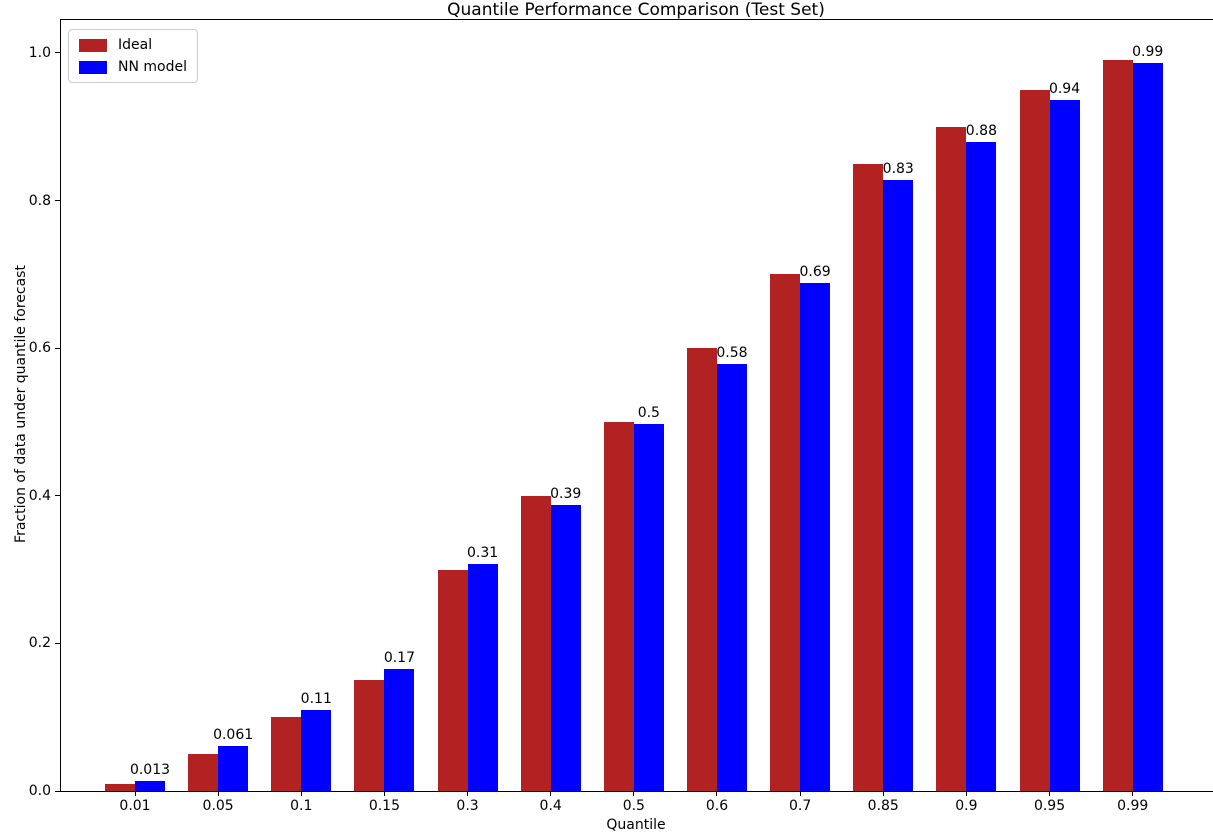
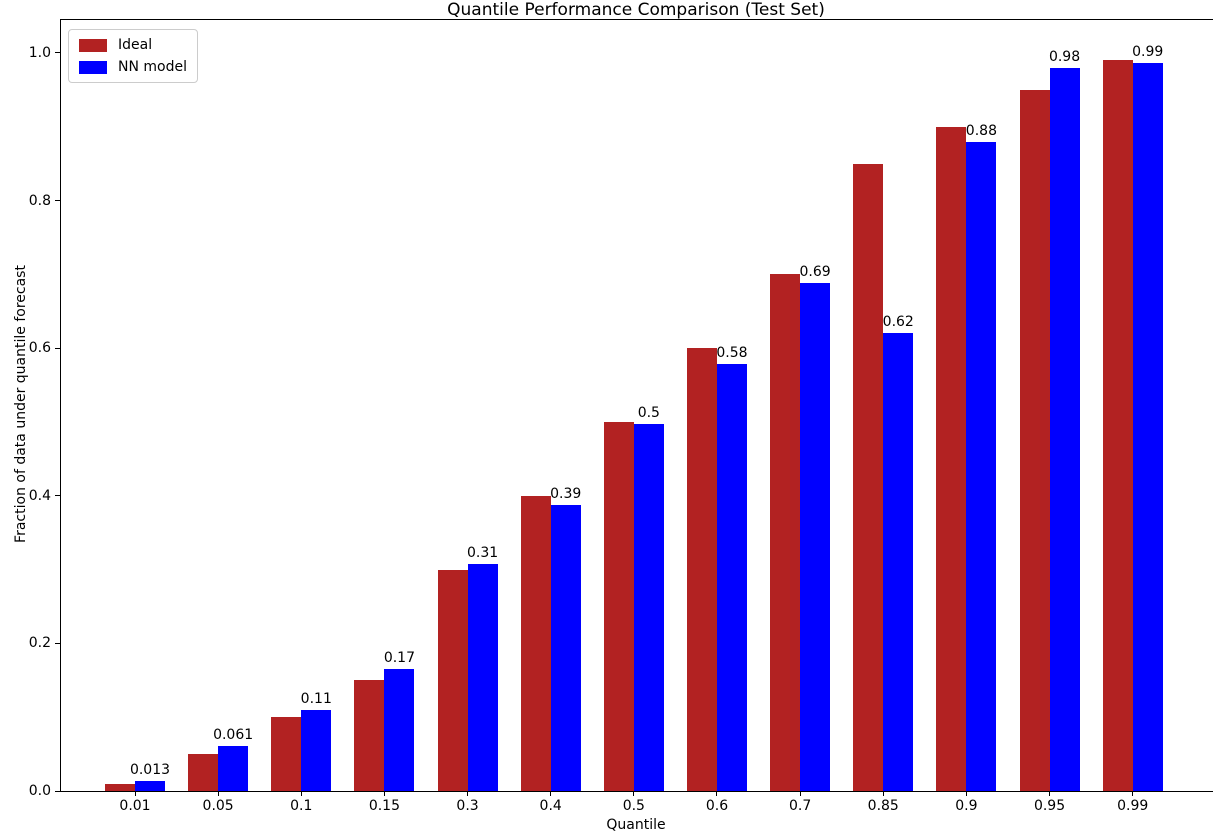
NN model/0.85: 0.83 -> 0.62
NN model/0.95: 0.94 -> 0.98
